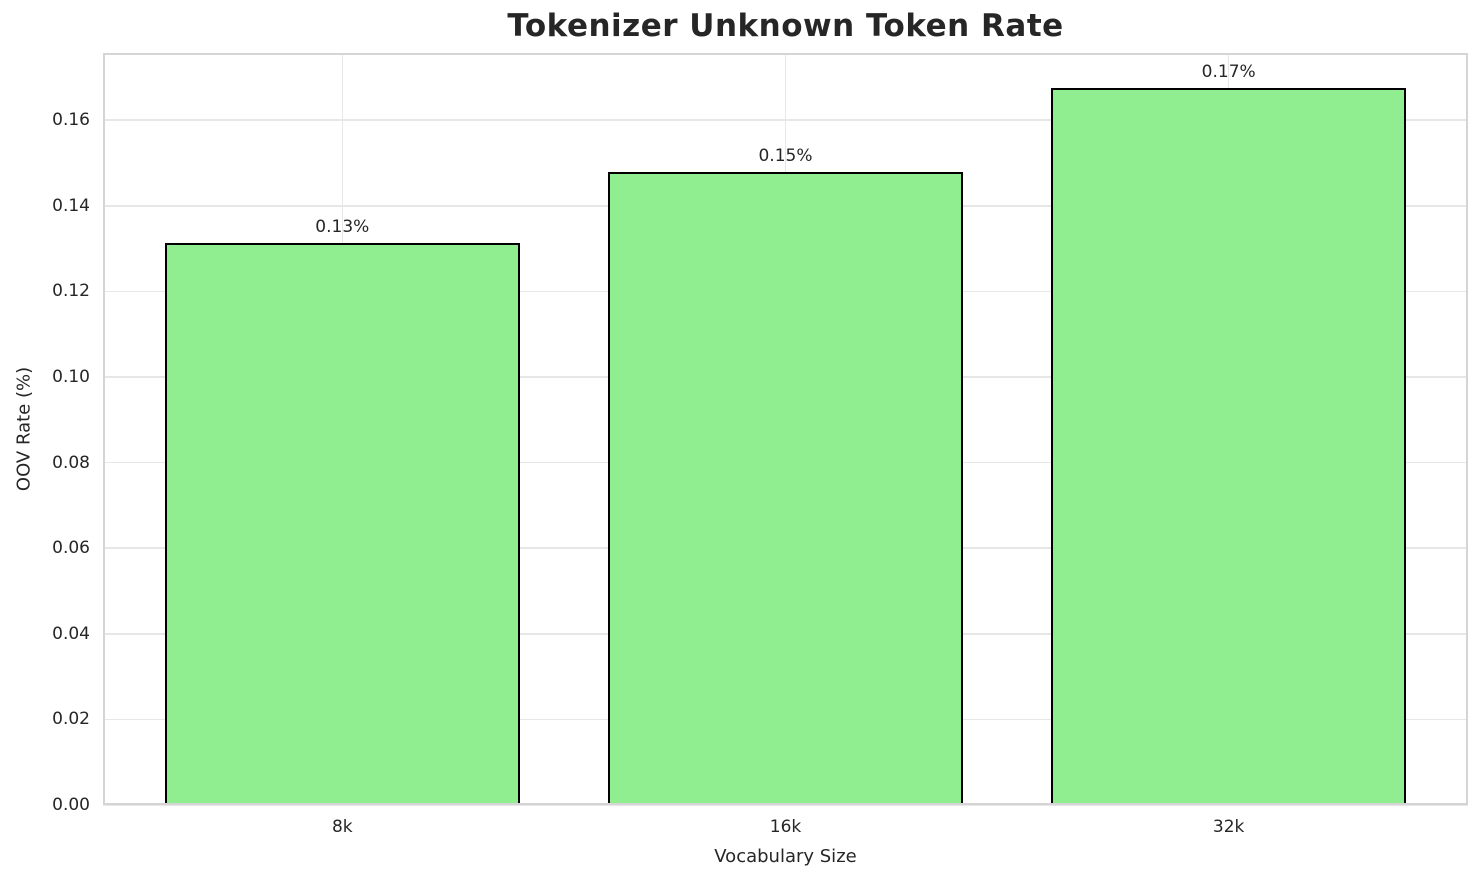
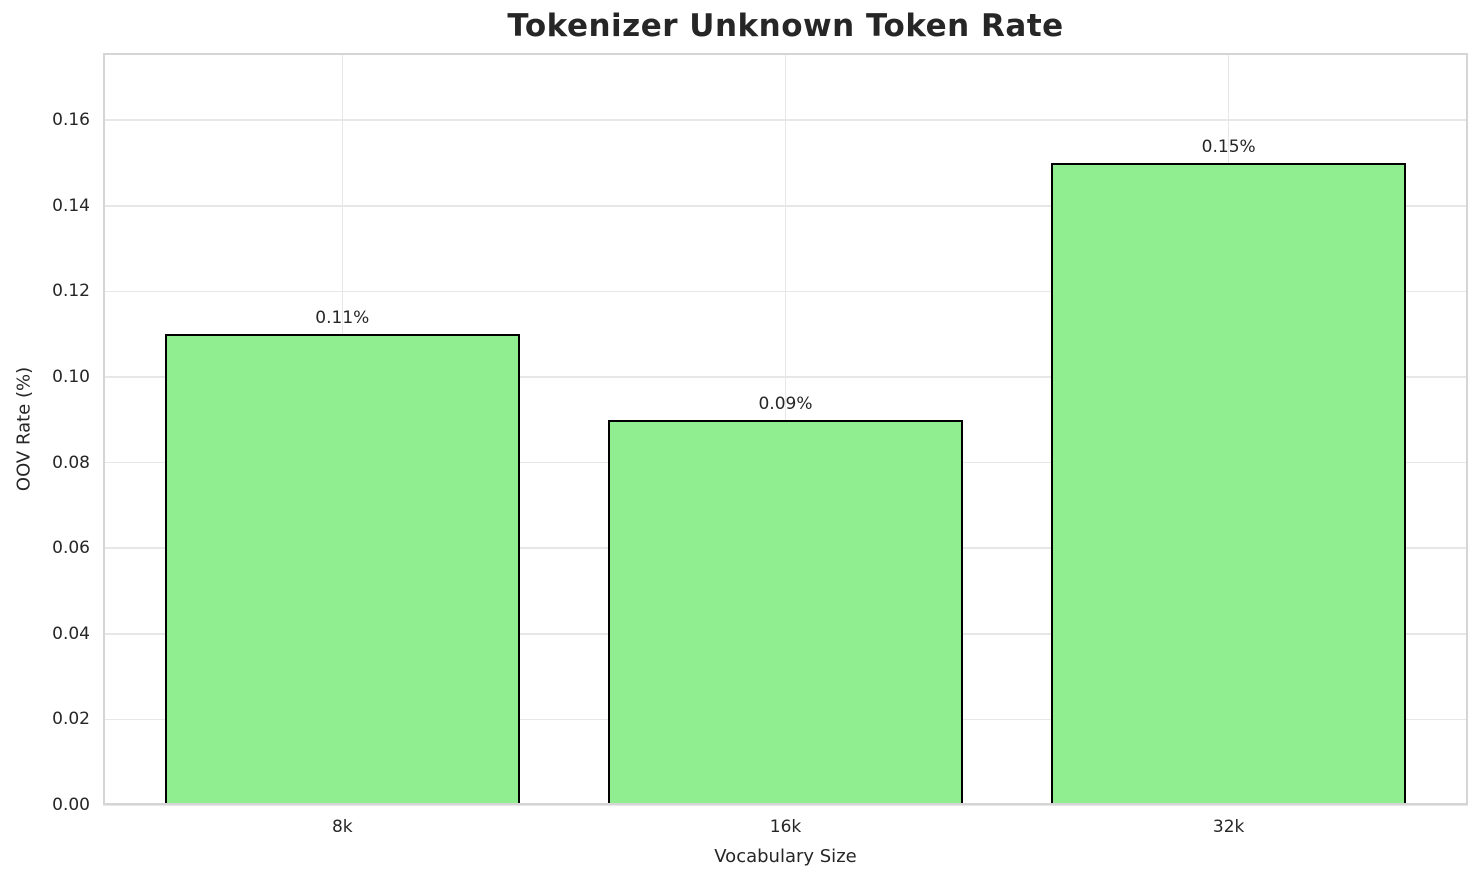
8k: 0.13% -> 0.11%
16k: 0.15% -> 0.09%
32k: 0.17% -> 0.15%
